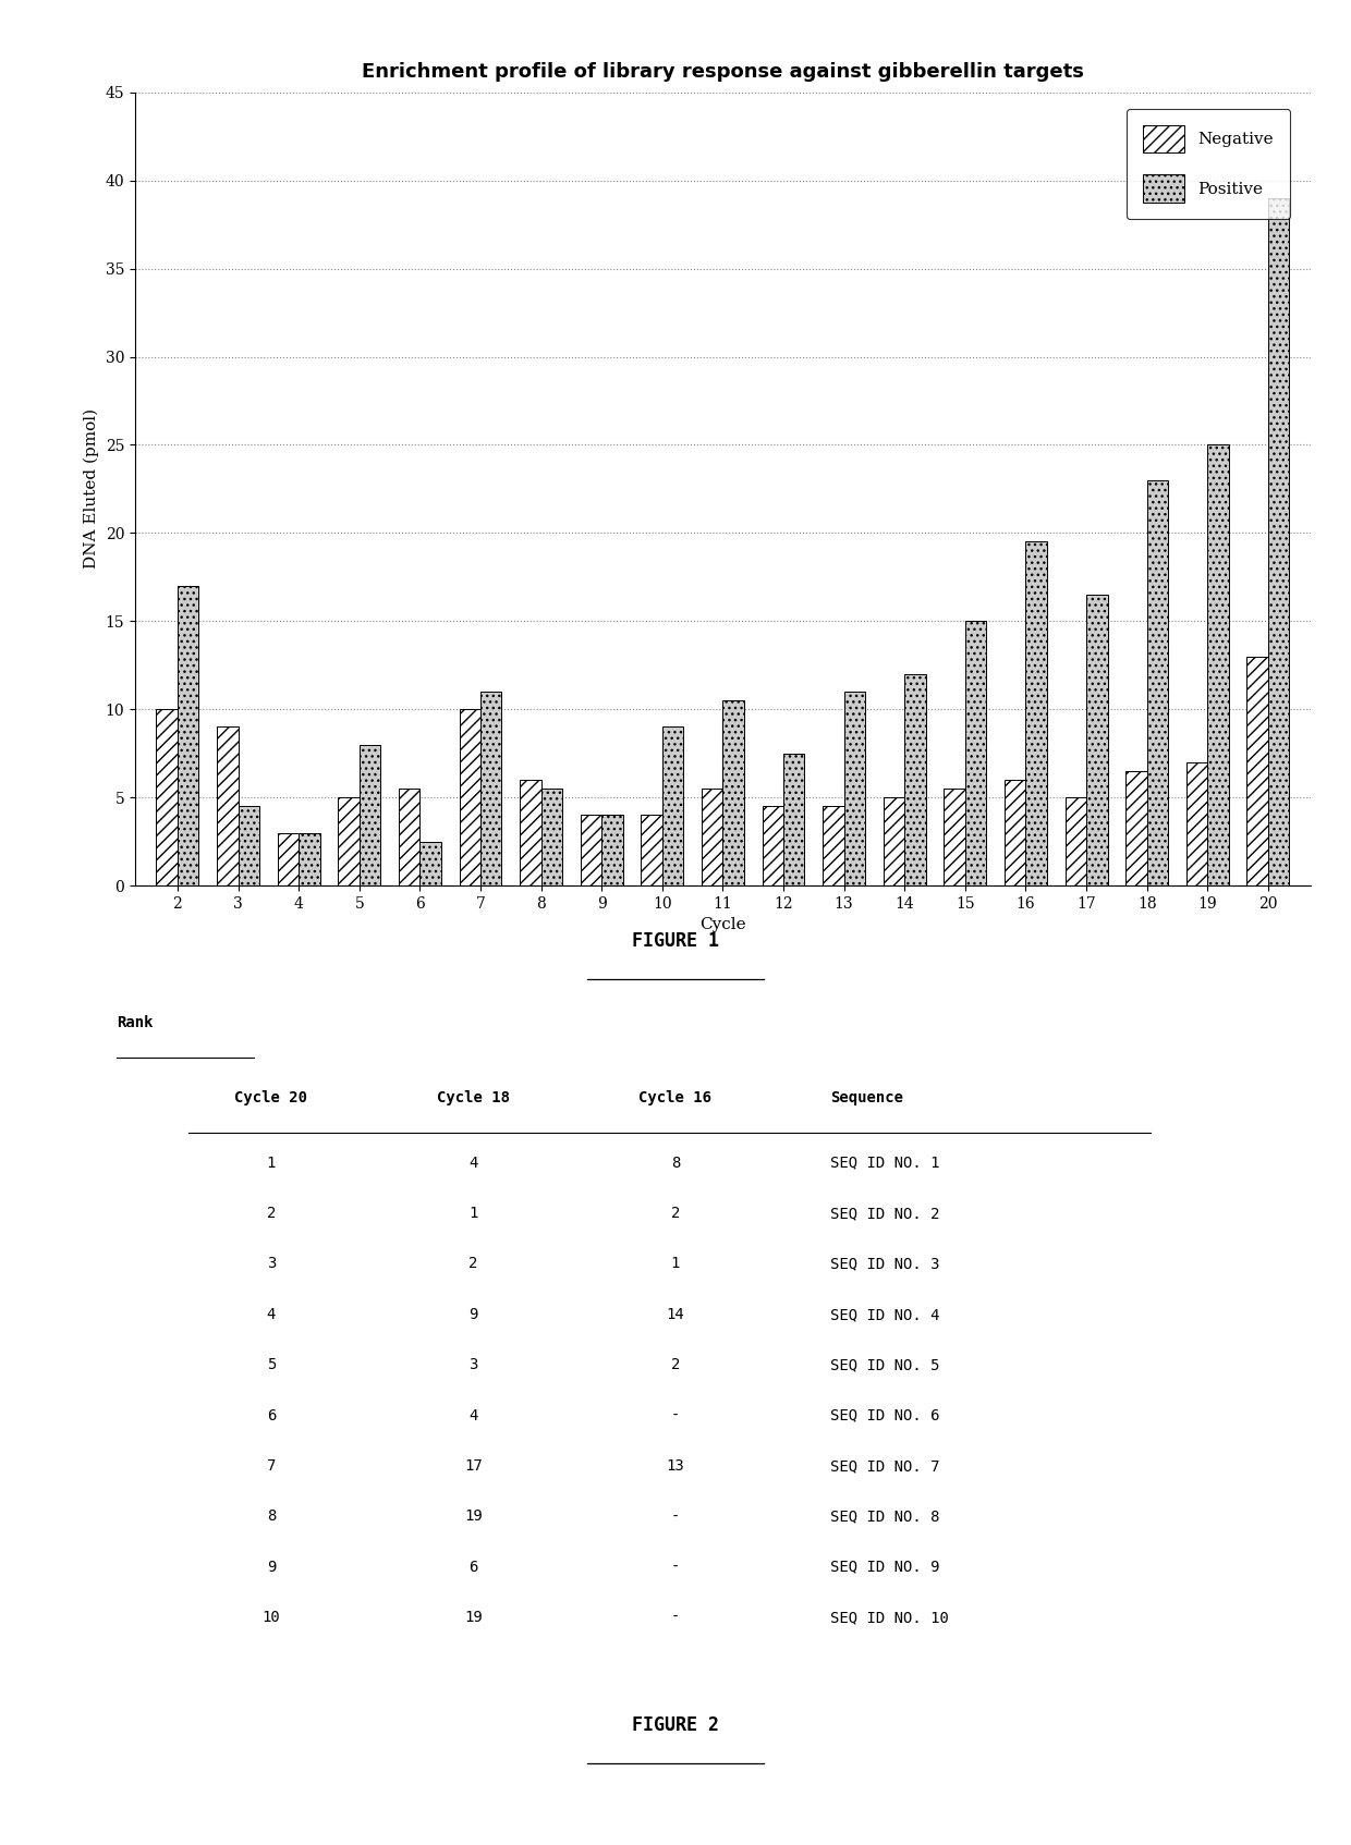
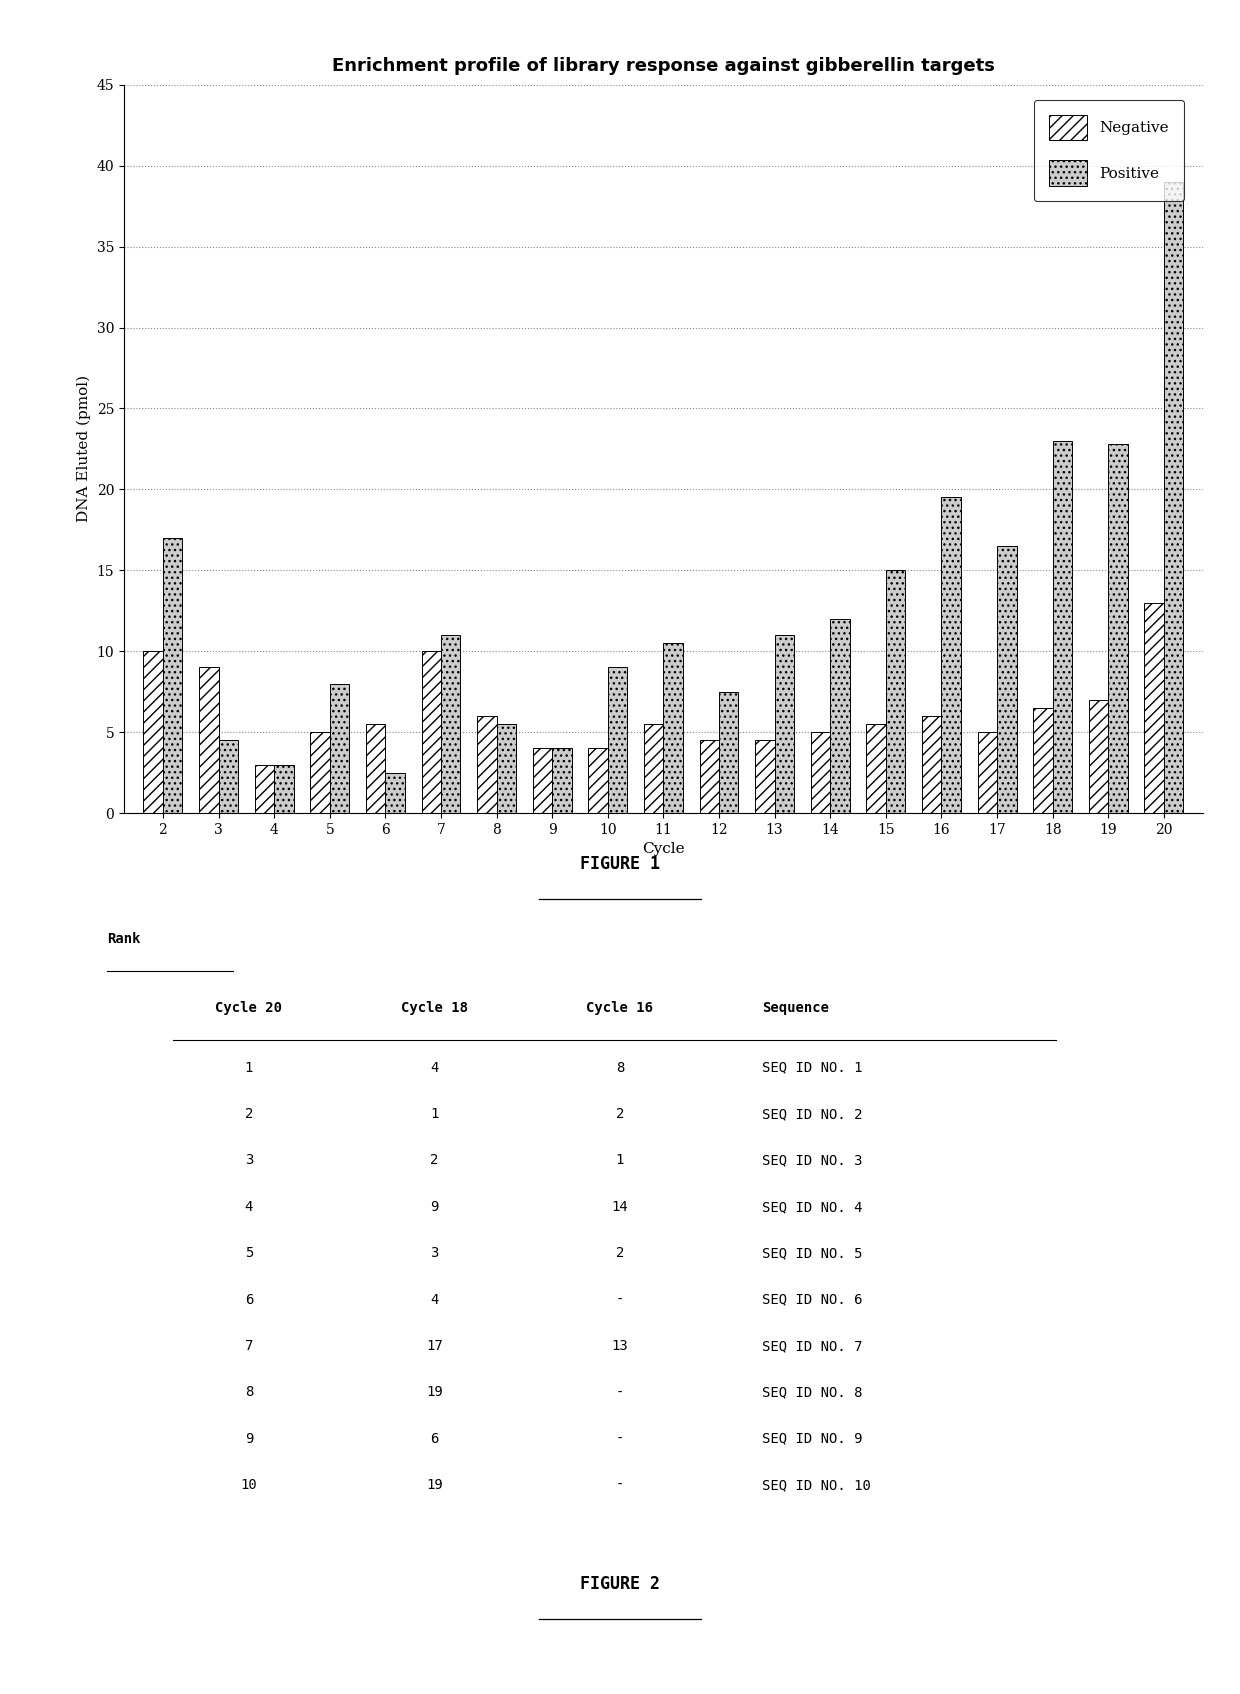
Positive/19: 25.0 -> 22.8
